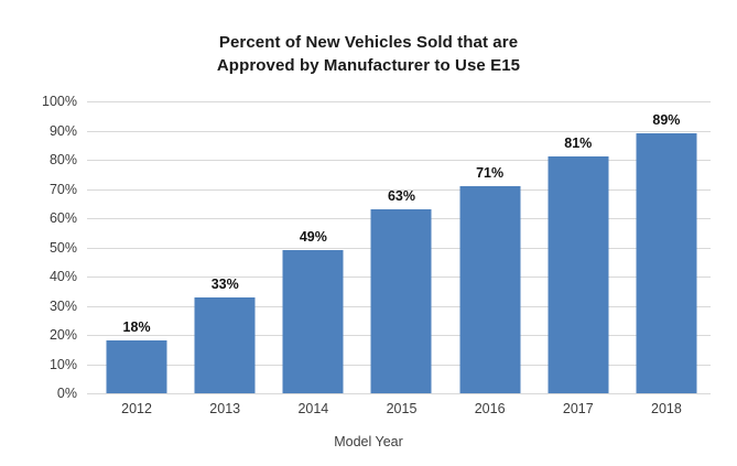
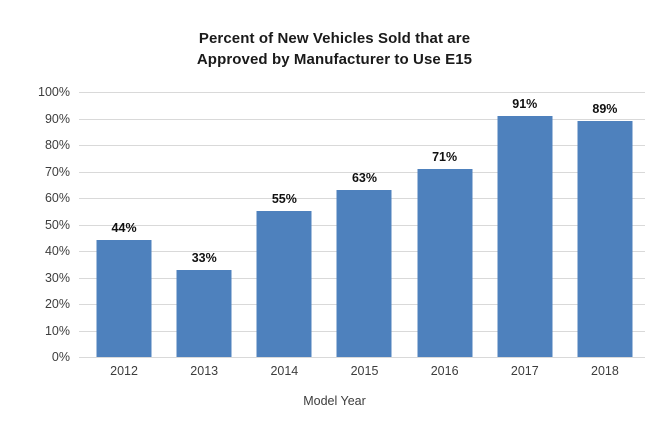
2012: 18% -> 44%
2014: 49% -> 55%
2017: 81% -> 91%
